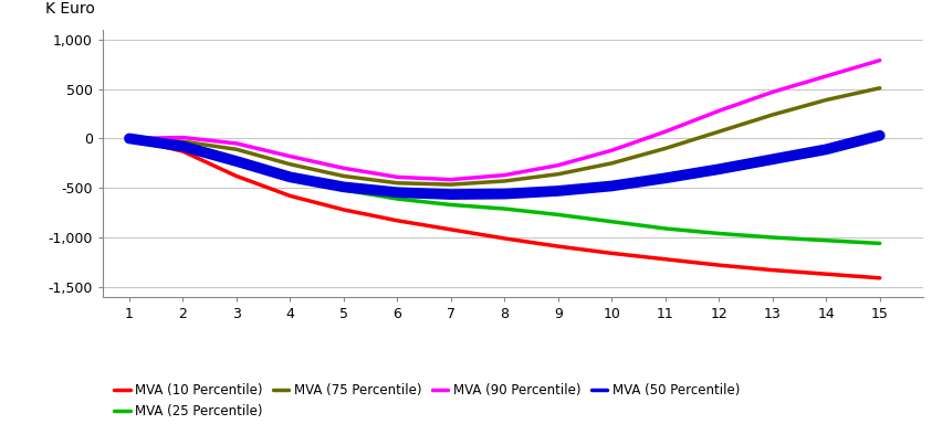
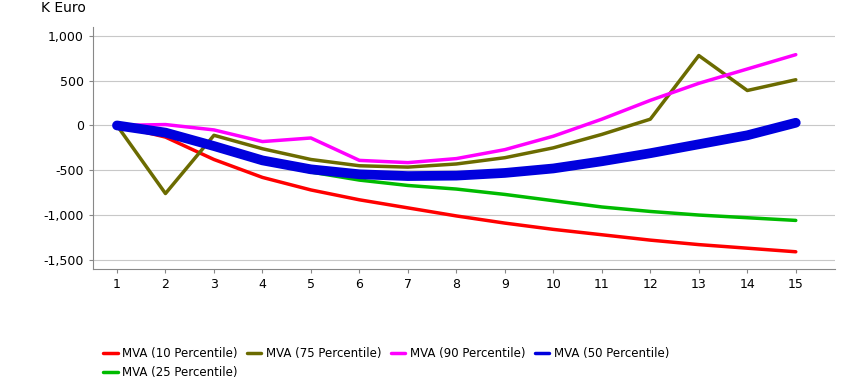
MVA (75 Percentile)/2: -30 -> -760
MVA (90 Percentile)/5: -300 -> -140
MVA (75 Percentile)/13: 240 -> 780
